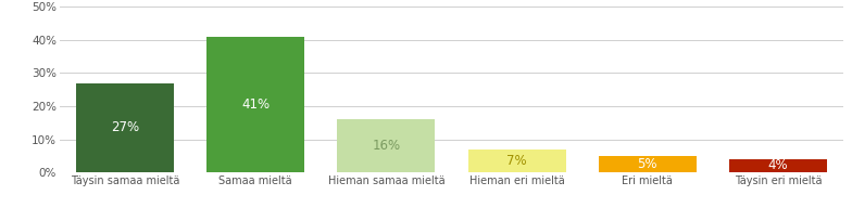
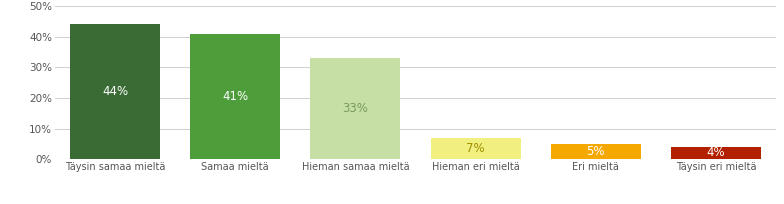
Täysin samaa mieltä: 27% -> 44%
Hieman samaa mieltä: 16% -> 33%
